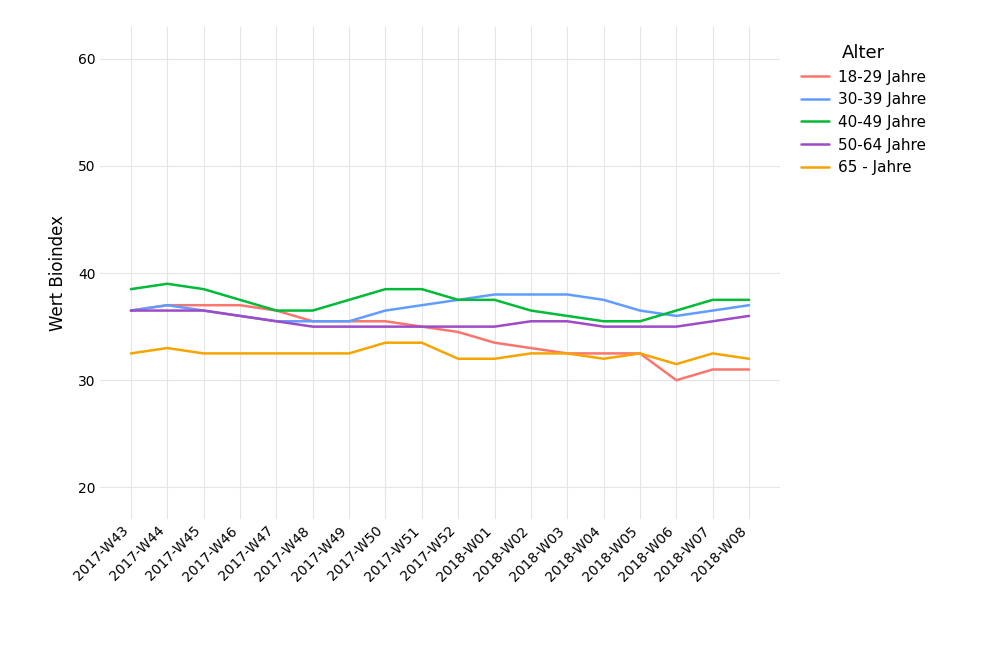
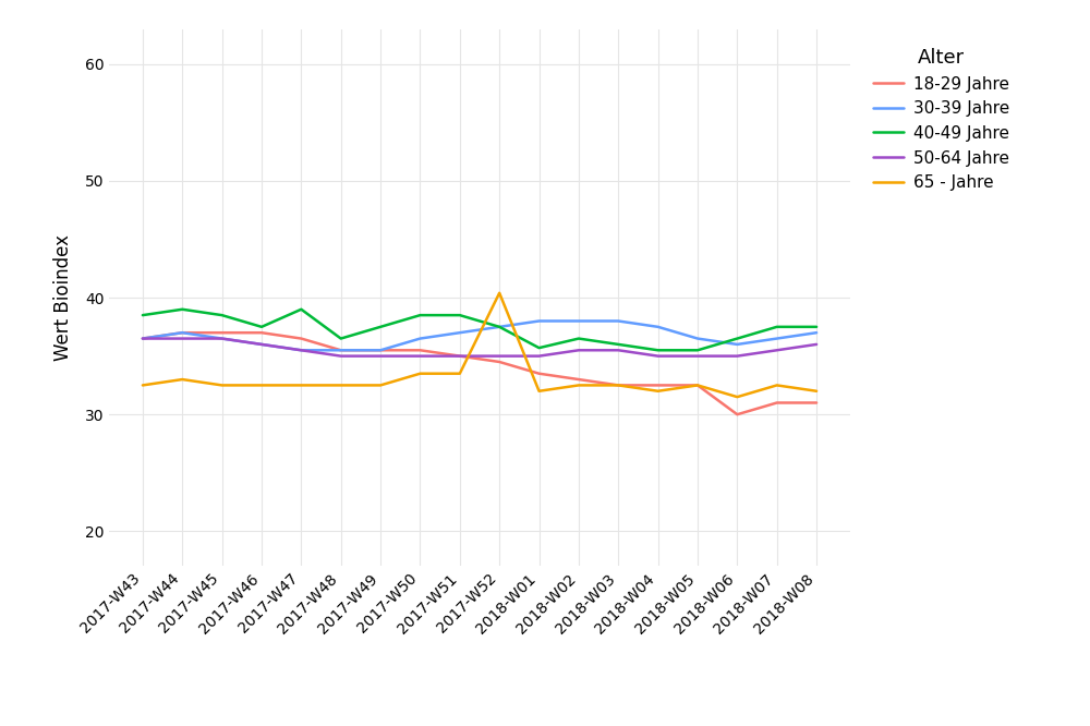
40-49 Jahre/2017-W47: 36.5 -> 39.0
65 - Jahre/2017-W52: 32.0 -> 40.4
40-49 Jahre/2018-W01: 37.5 -> 35.7
